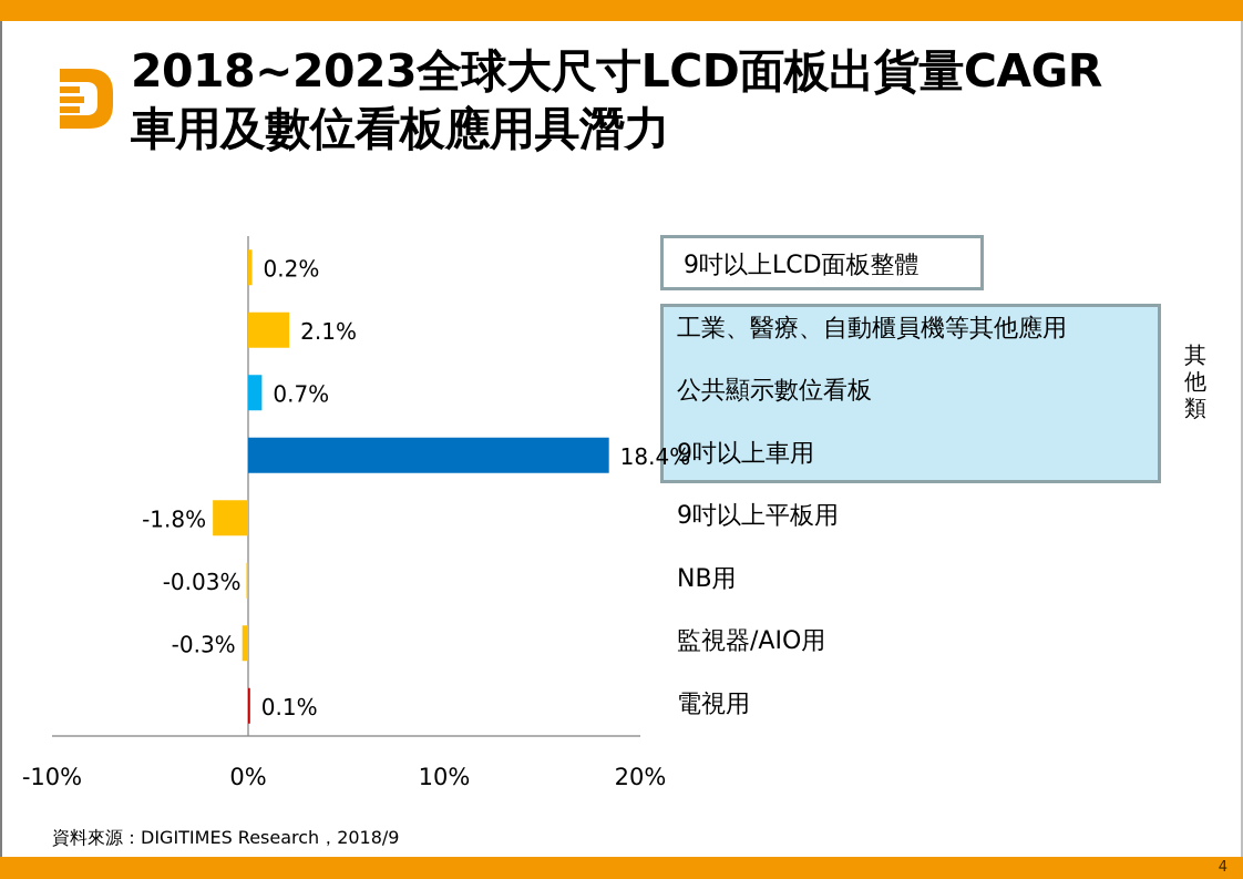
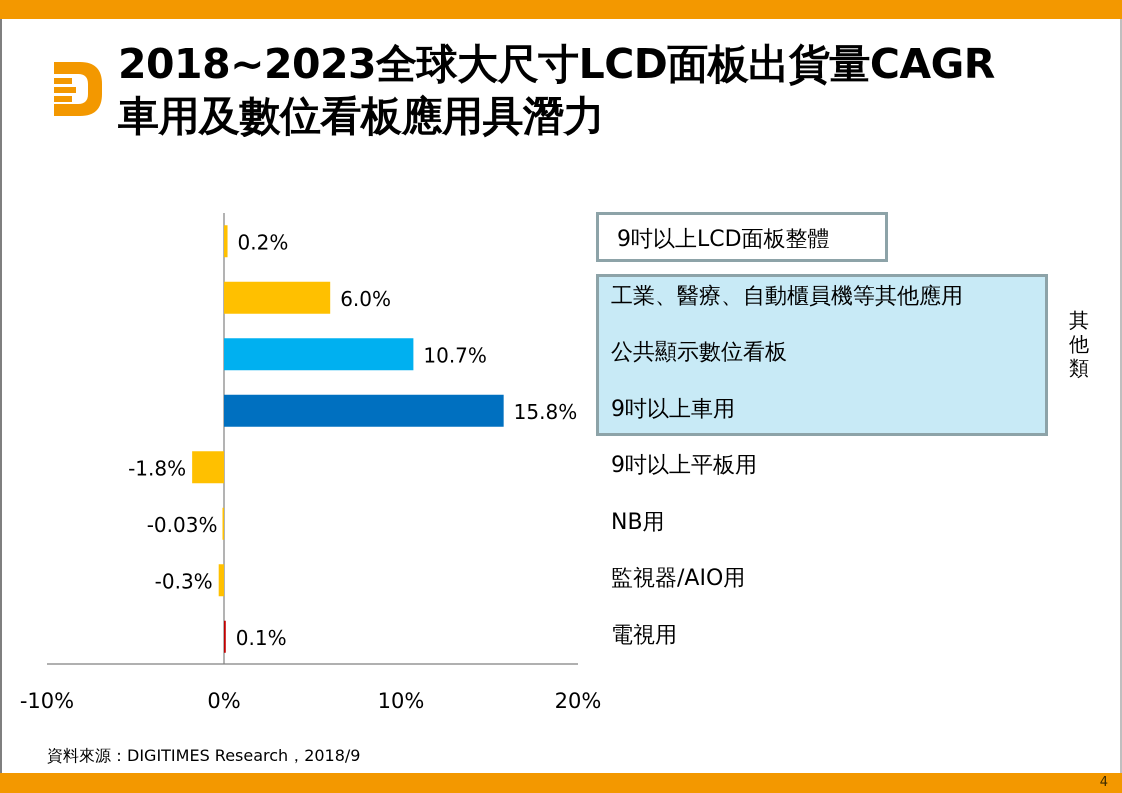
工業、醫療、自動櫃員機等其他應用: 2.1% -> 6.0%
公共顯示數位看板: 0.7% -> 10.7%
9吋以上車用: 18.4% -> 15.8%
